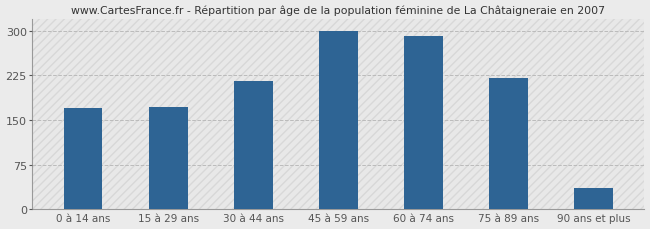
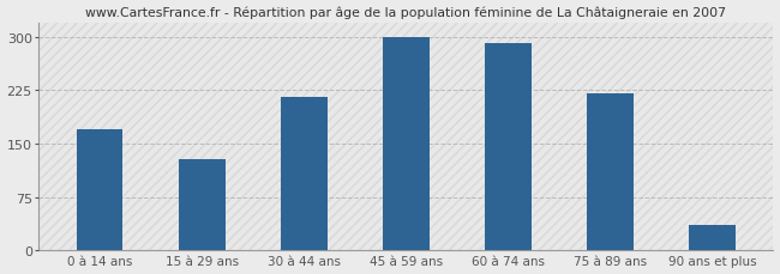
15 à 29 ans: 172 -> 128
